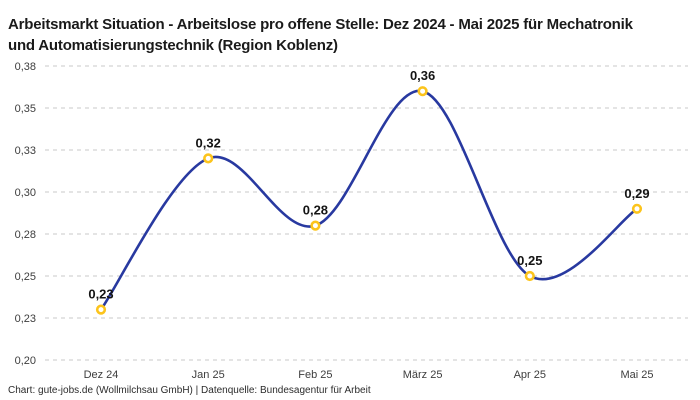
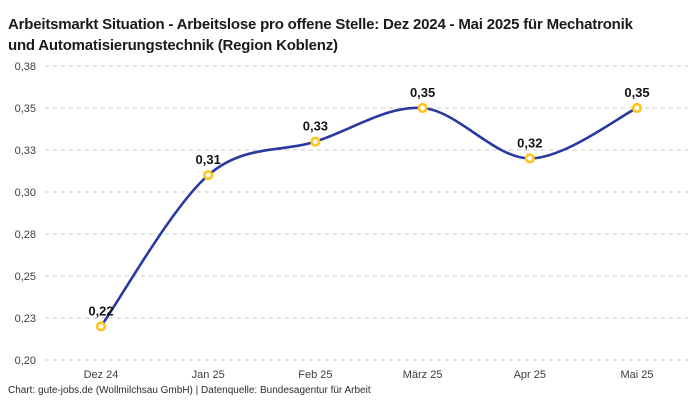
Dez 24: 0,23 -> 0,22
Jan 25: 0,32 -> 0,31
Feb 25: 0,28 -> 0,33
März 25: 0,36 -> 0,35
Apr 25: 0,25 -> 0,32
Mai 25: 0,29 -> 0,35
